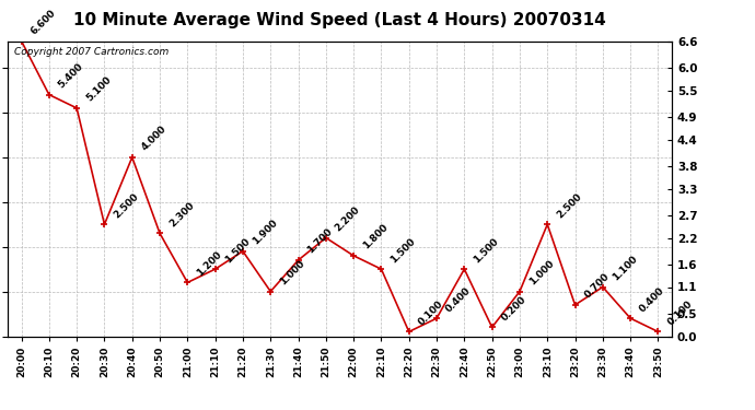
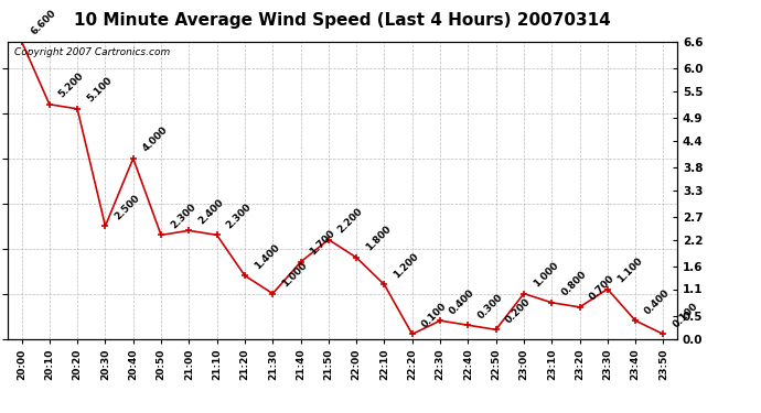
20:10: 5.400 -> 5.200
21:00: 1.200 -> 2.400
21:10: 1.500 -> 2.300
21:20: 1.900 -> 1.400
22:10: 1.500 -> 1.200
22:40: 1.500 -> 0.300
23:10: 2.500 -> 0.800
